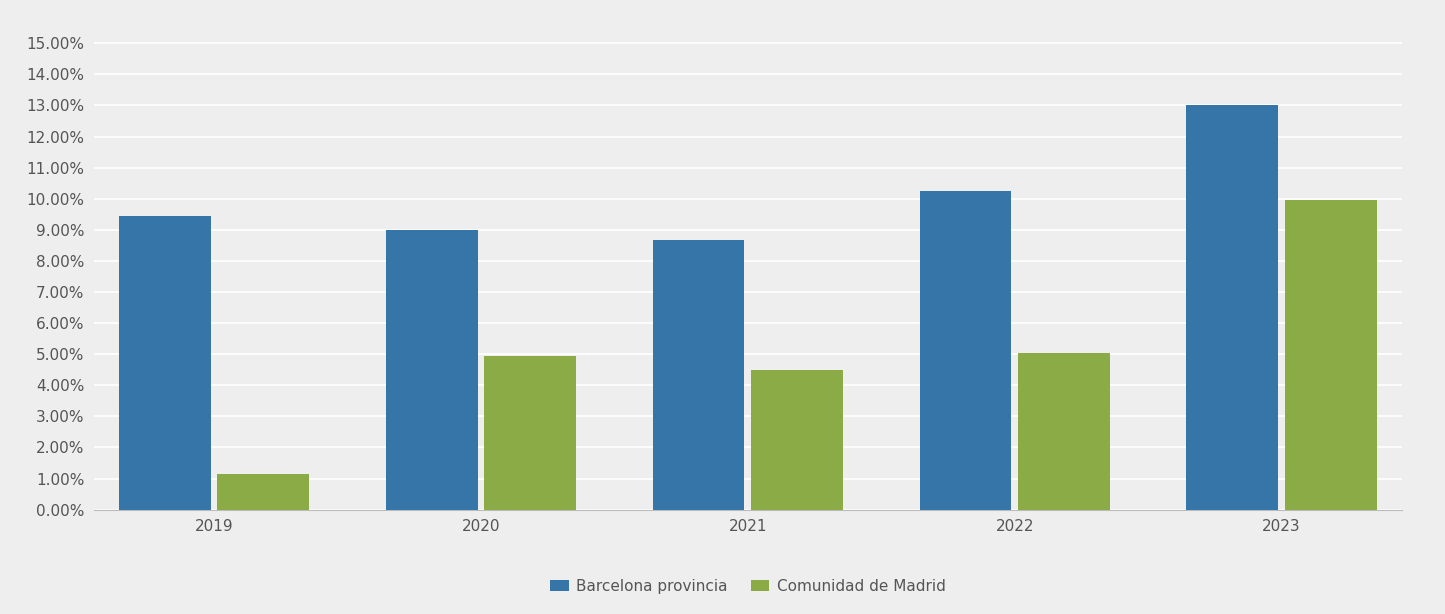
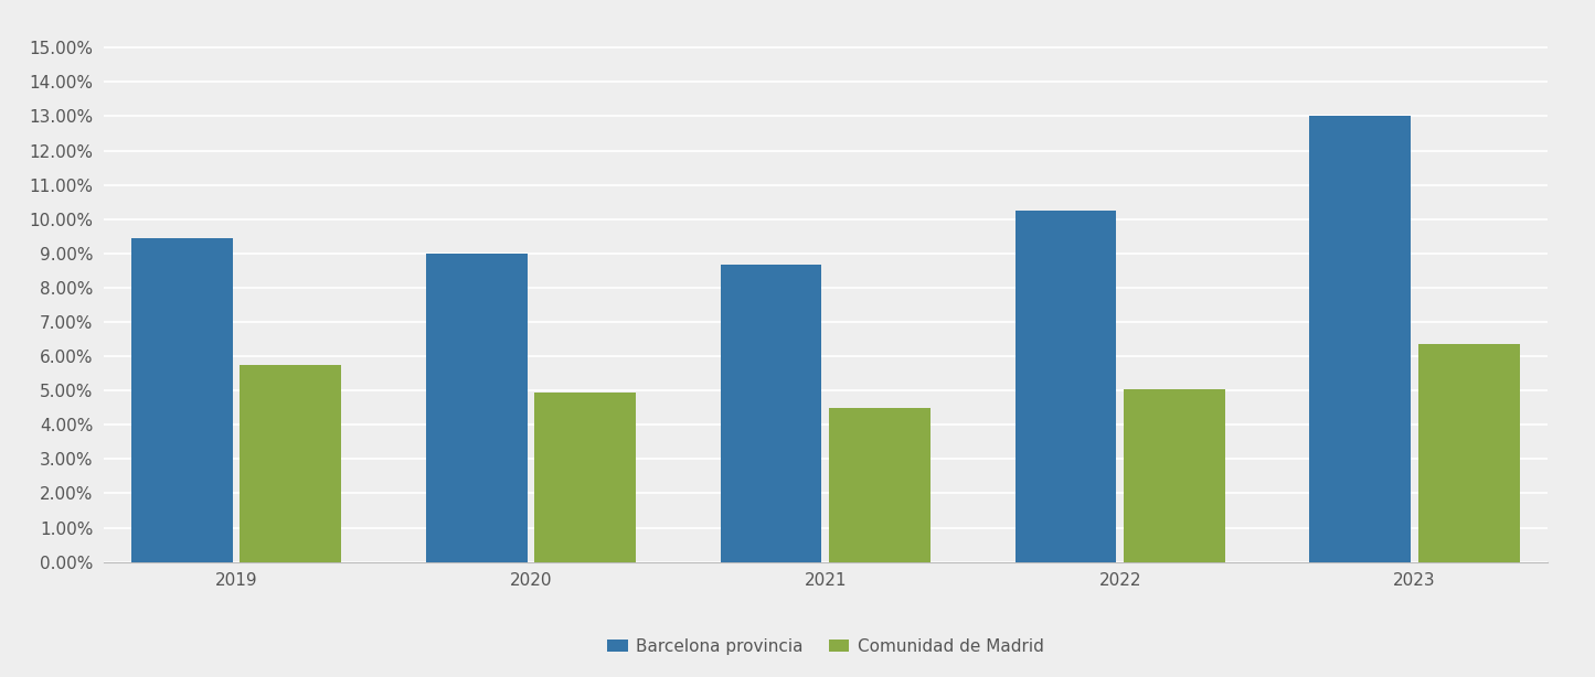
Comunidad de Madrid/2019: 1.15% -> 5.75%
Comunidad de Madrid/2023: 9.95% -> 6.35%
